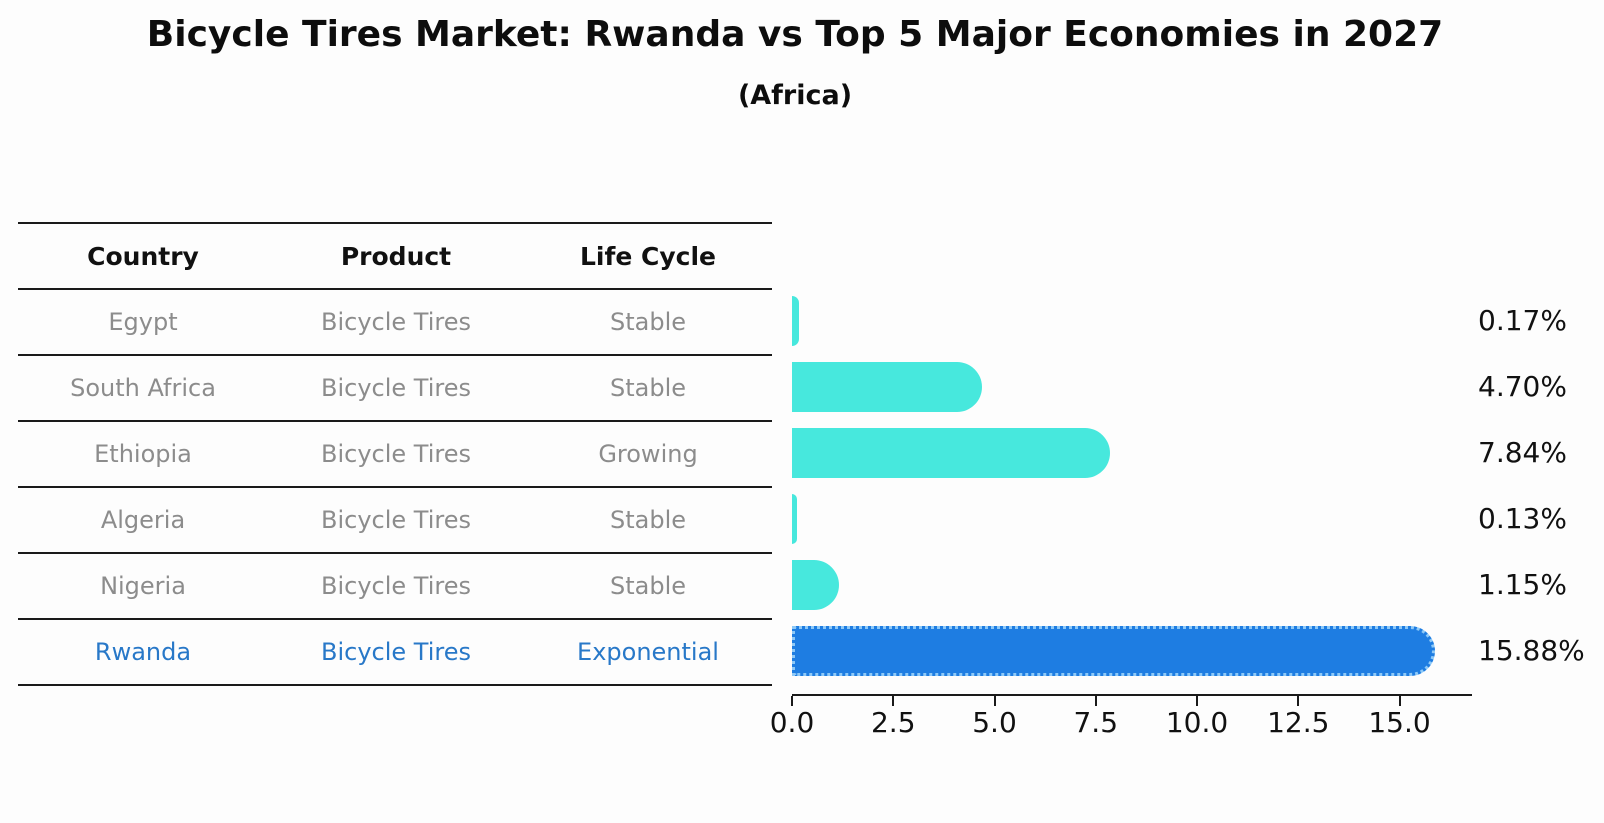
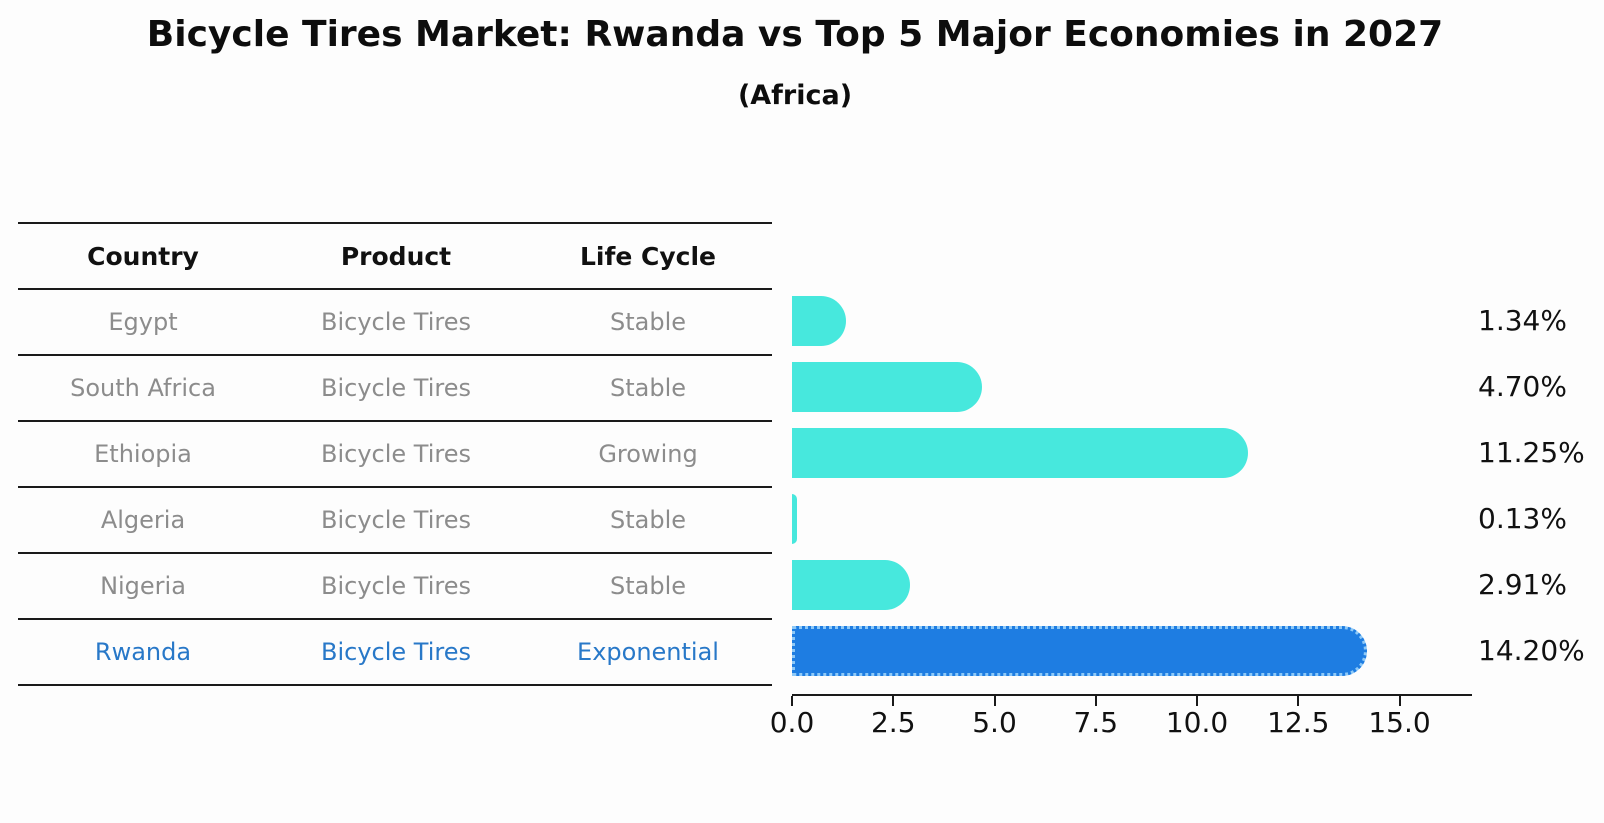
Egypt: 0.17% -> 1.34%
Ethiopia: 7.84% -> 11.25%
Nigeria: 1.15% -> 2.91%
Rwanda: 15.88% -> 14.20%
